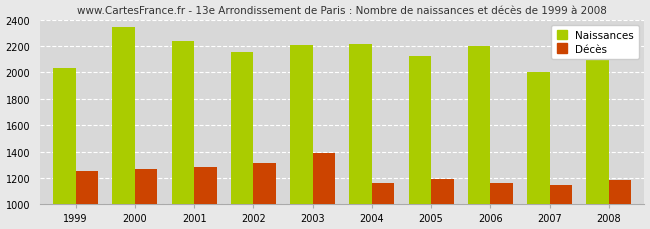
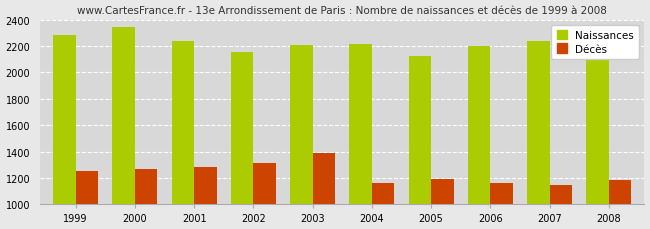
Naissances/1999: 2030 -> 2280
Naissances/2007: 2000 -> 2240
